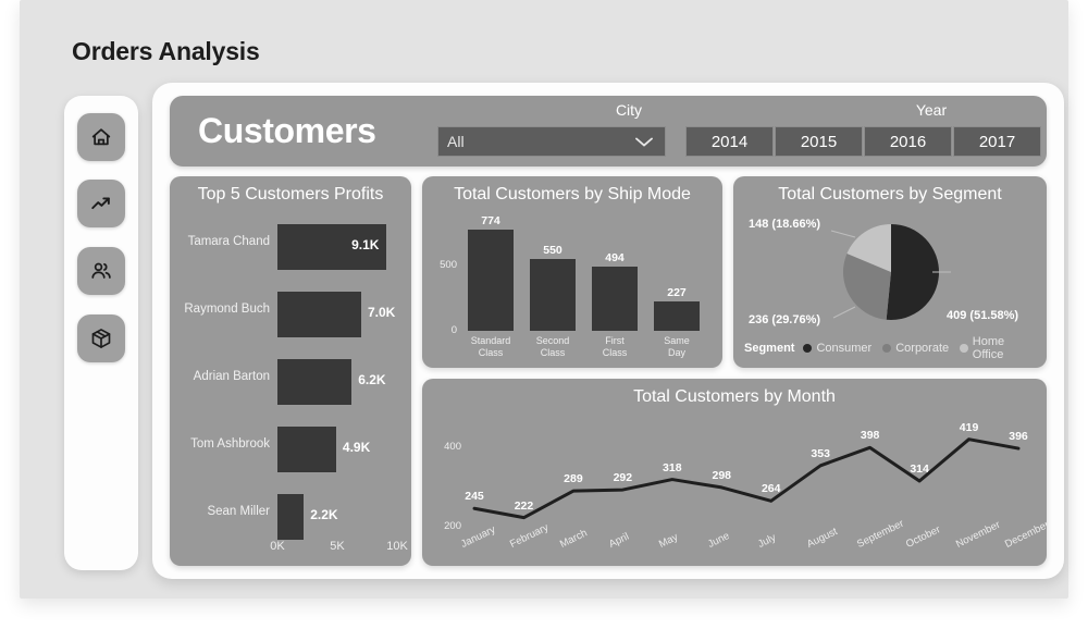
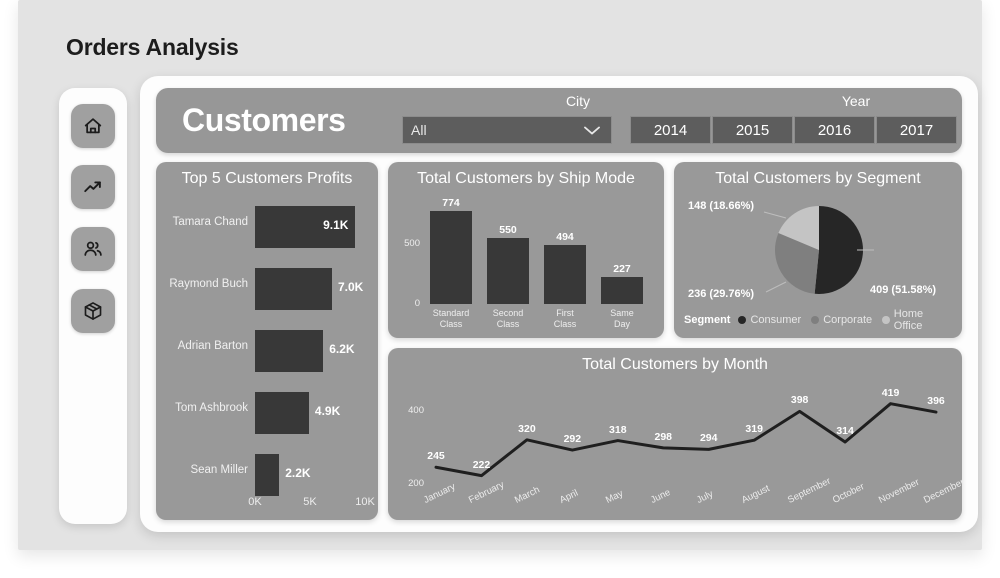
Total Customers by Month/March: 289 -> 320
Total Customers by Month/July: 264 -> 294
Total Customers by Month/August: 353 -> 319
